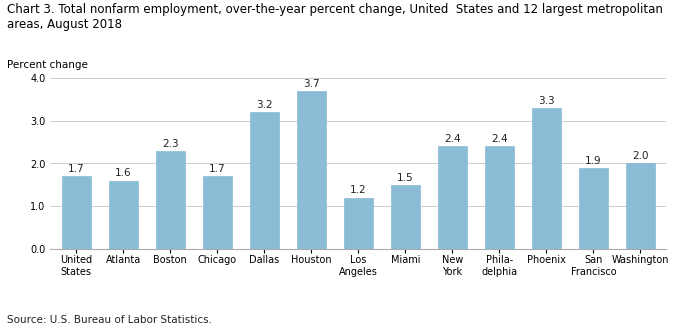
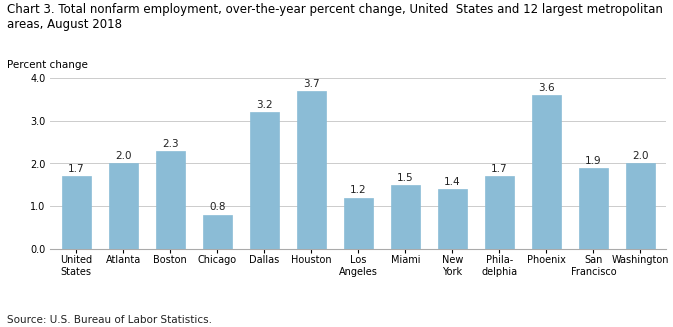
Atlanta: 1.6 -> 2.0
Chicago: 1.7 -> 0.8
New York: 2.4 -> 1.4
Phila- delphia: 2.4 -> 1.7
Phoenix: 3.3 -> 3.6
